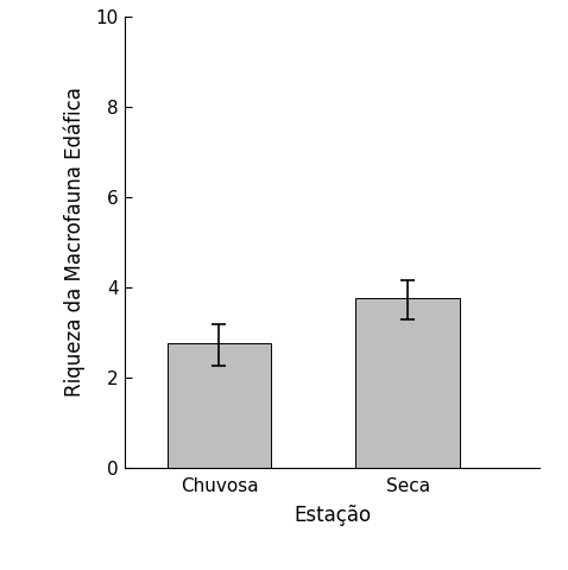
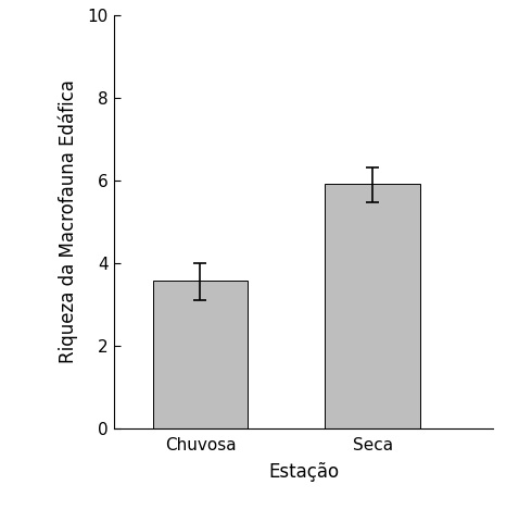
Chuvosa: 2.75 -> 3.57
Seca: 3.75 -> 5.93
